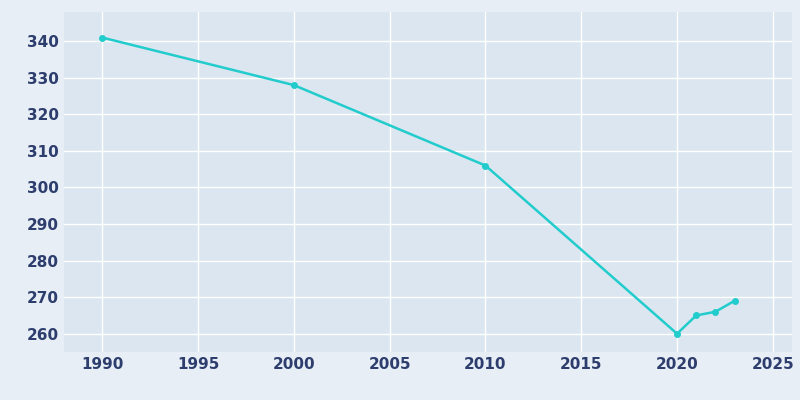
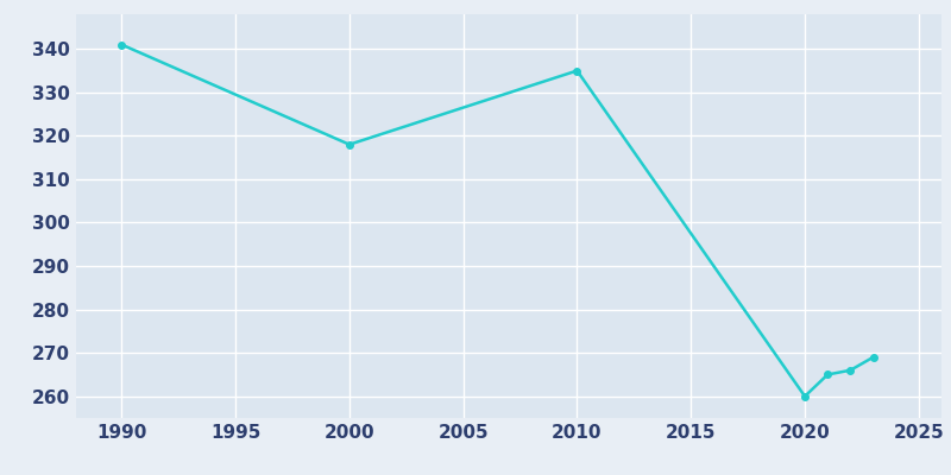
2000: 328 -> 318
2010: 306 -> 335
